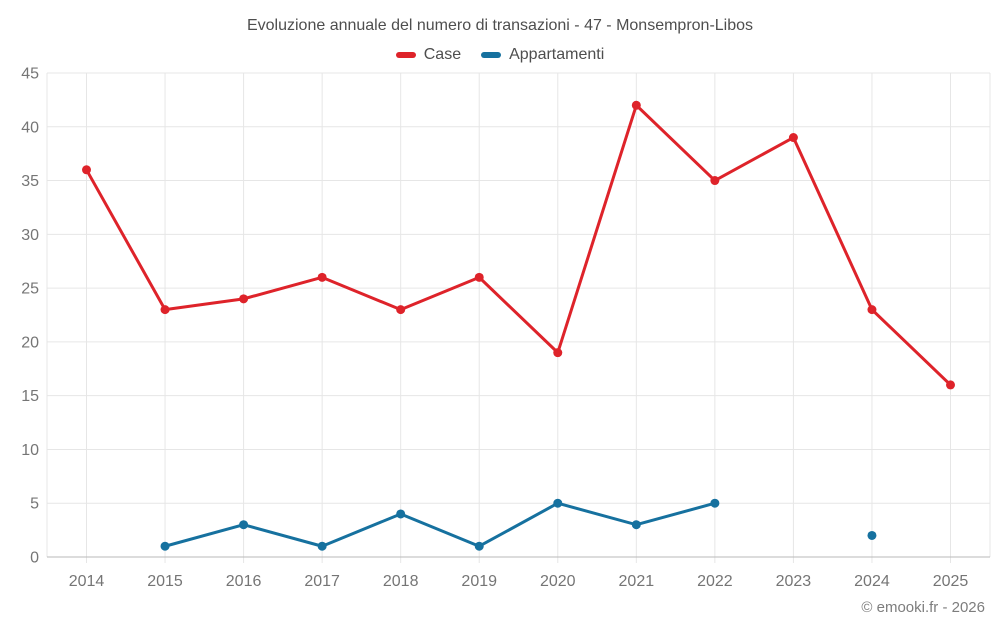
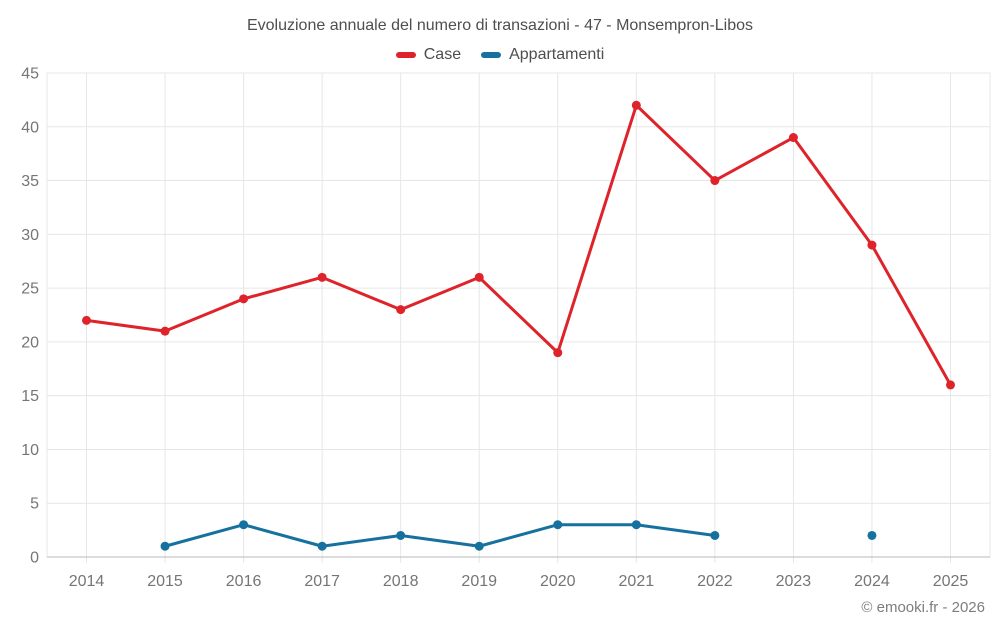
Case/2014: 36 -> 22
Case/2015: 23 -> 21
Appartamenti/2018: 4 -> 2
Appartamenti/2020: 5 -> 3
Appartamenti/2022: 5 -> 2
Case/2024: 23 -> 29
